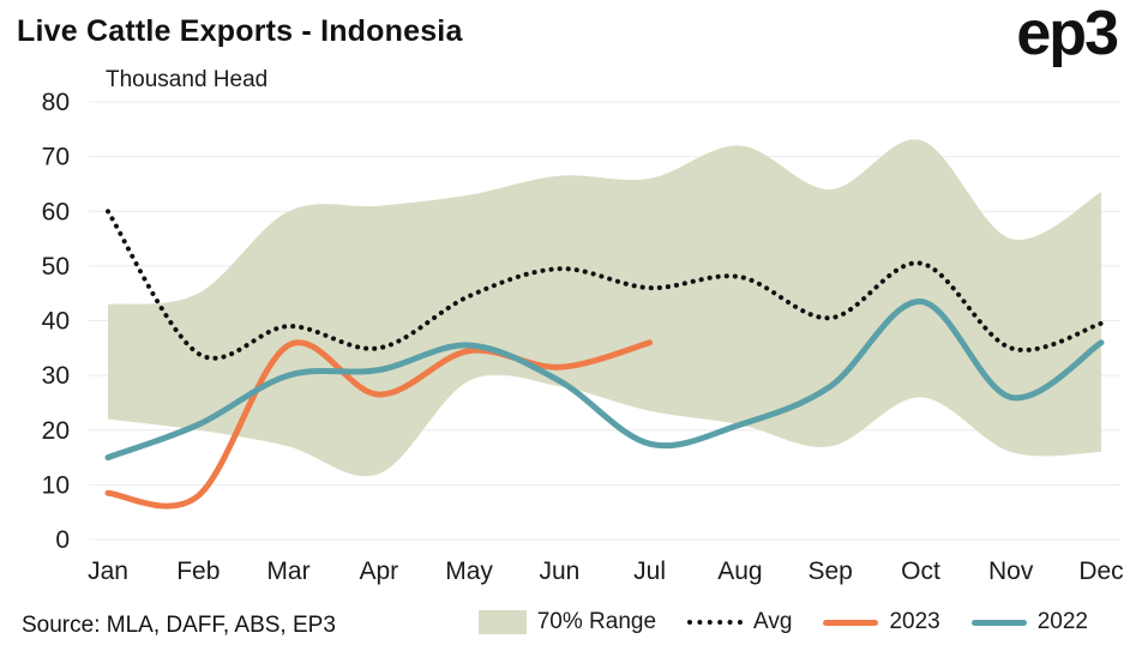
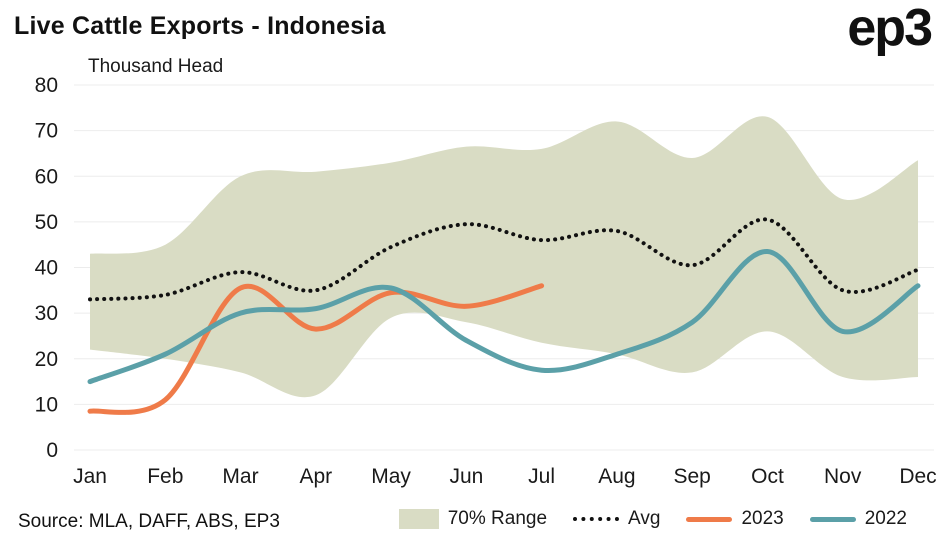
Avg/Jan: 60 -> 33
2023/Feb: 8 -> 11
2022/Jun: 29 -> 24
